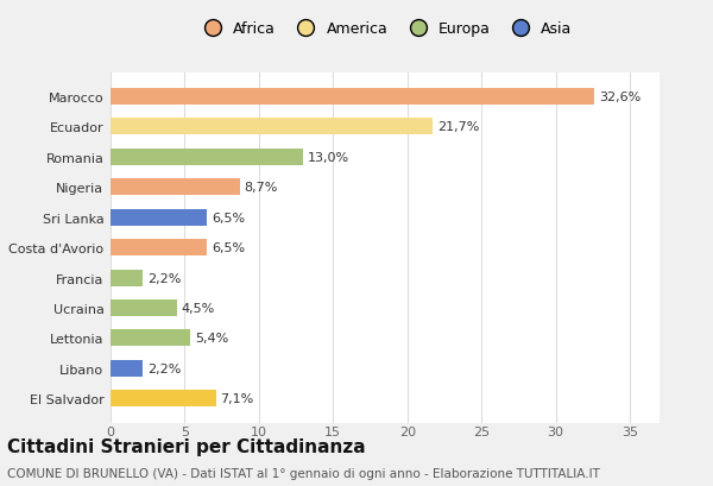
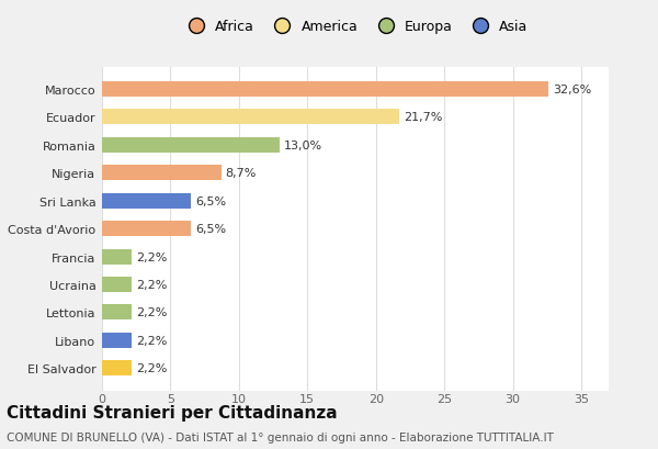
Ucraina: 4,5% -> 2,2%
Lettonia: 5,4% -> 2,2%
El Salvador: 7,1% -> 2,2%
